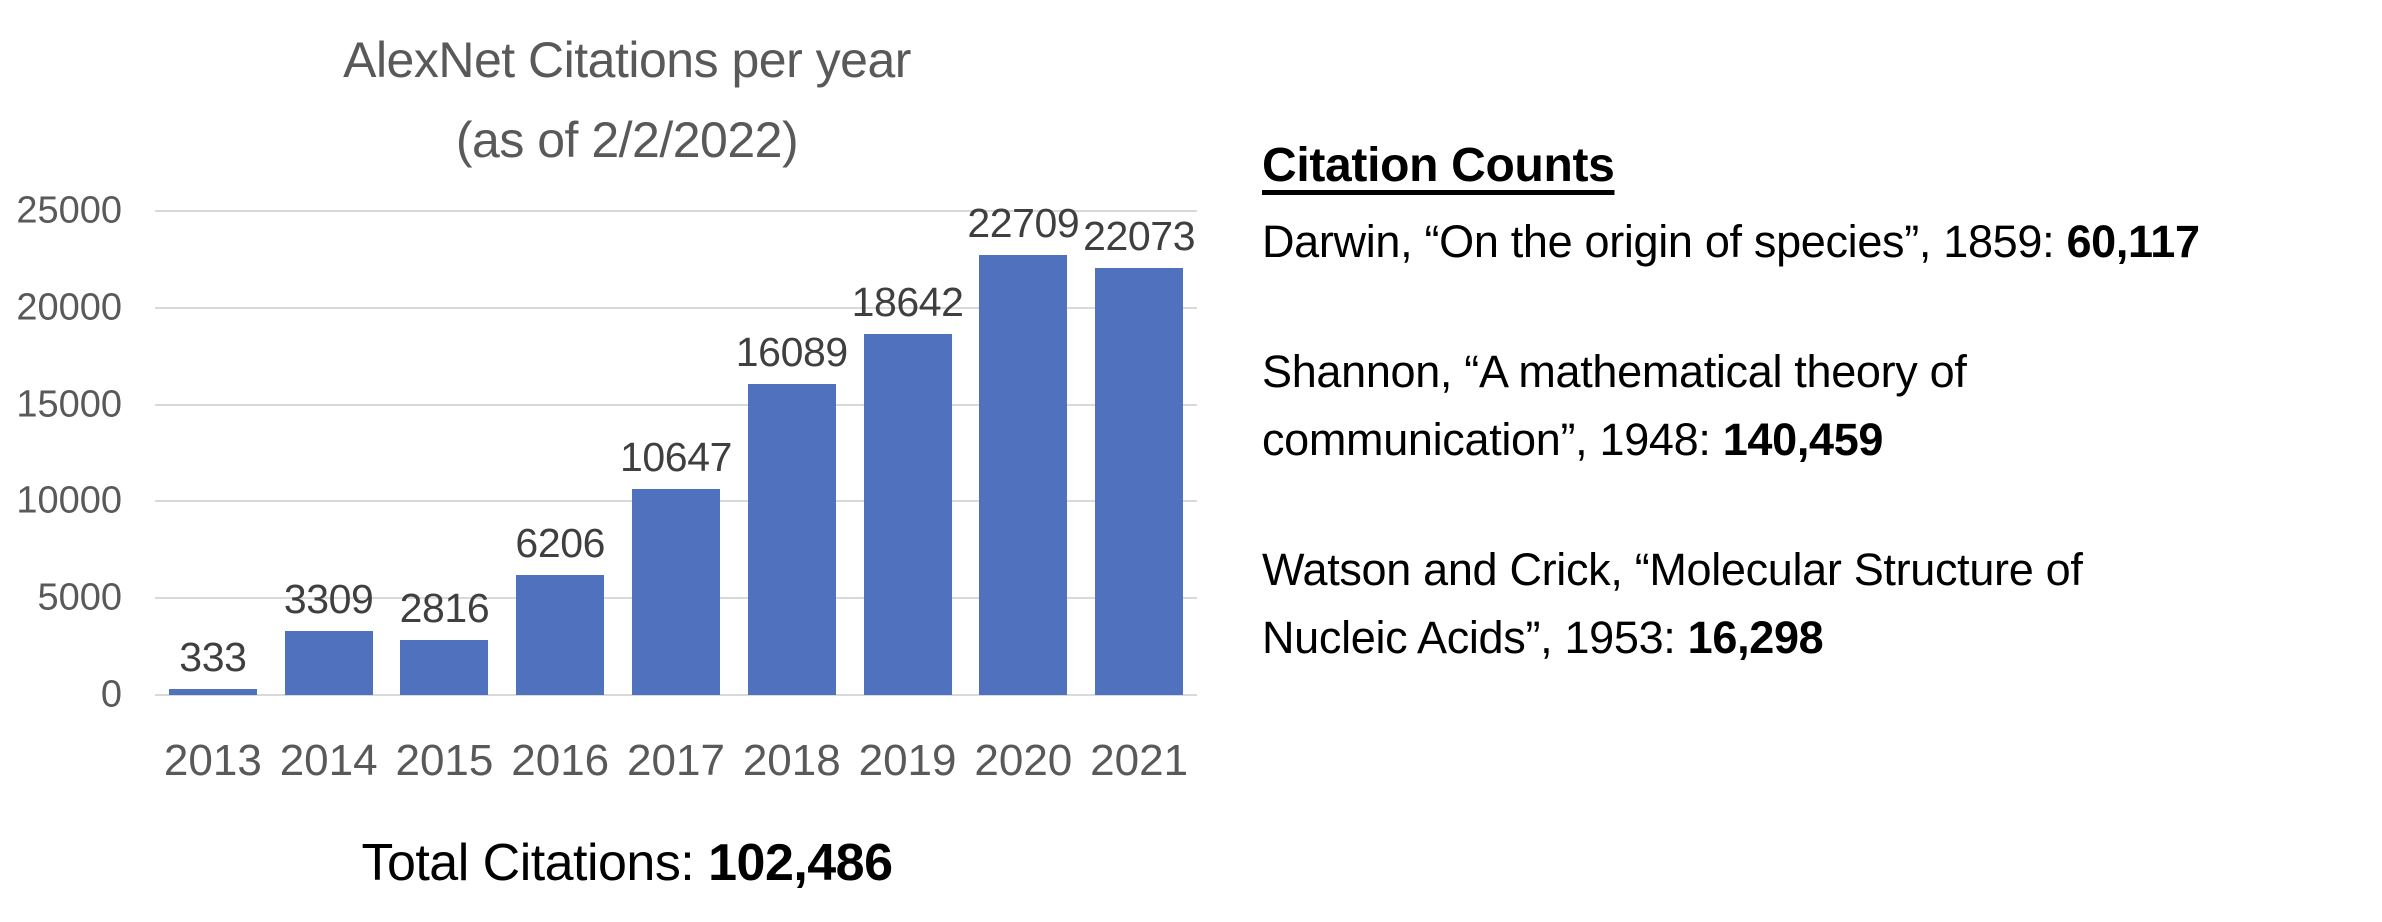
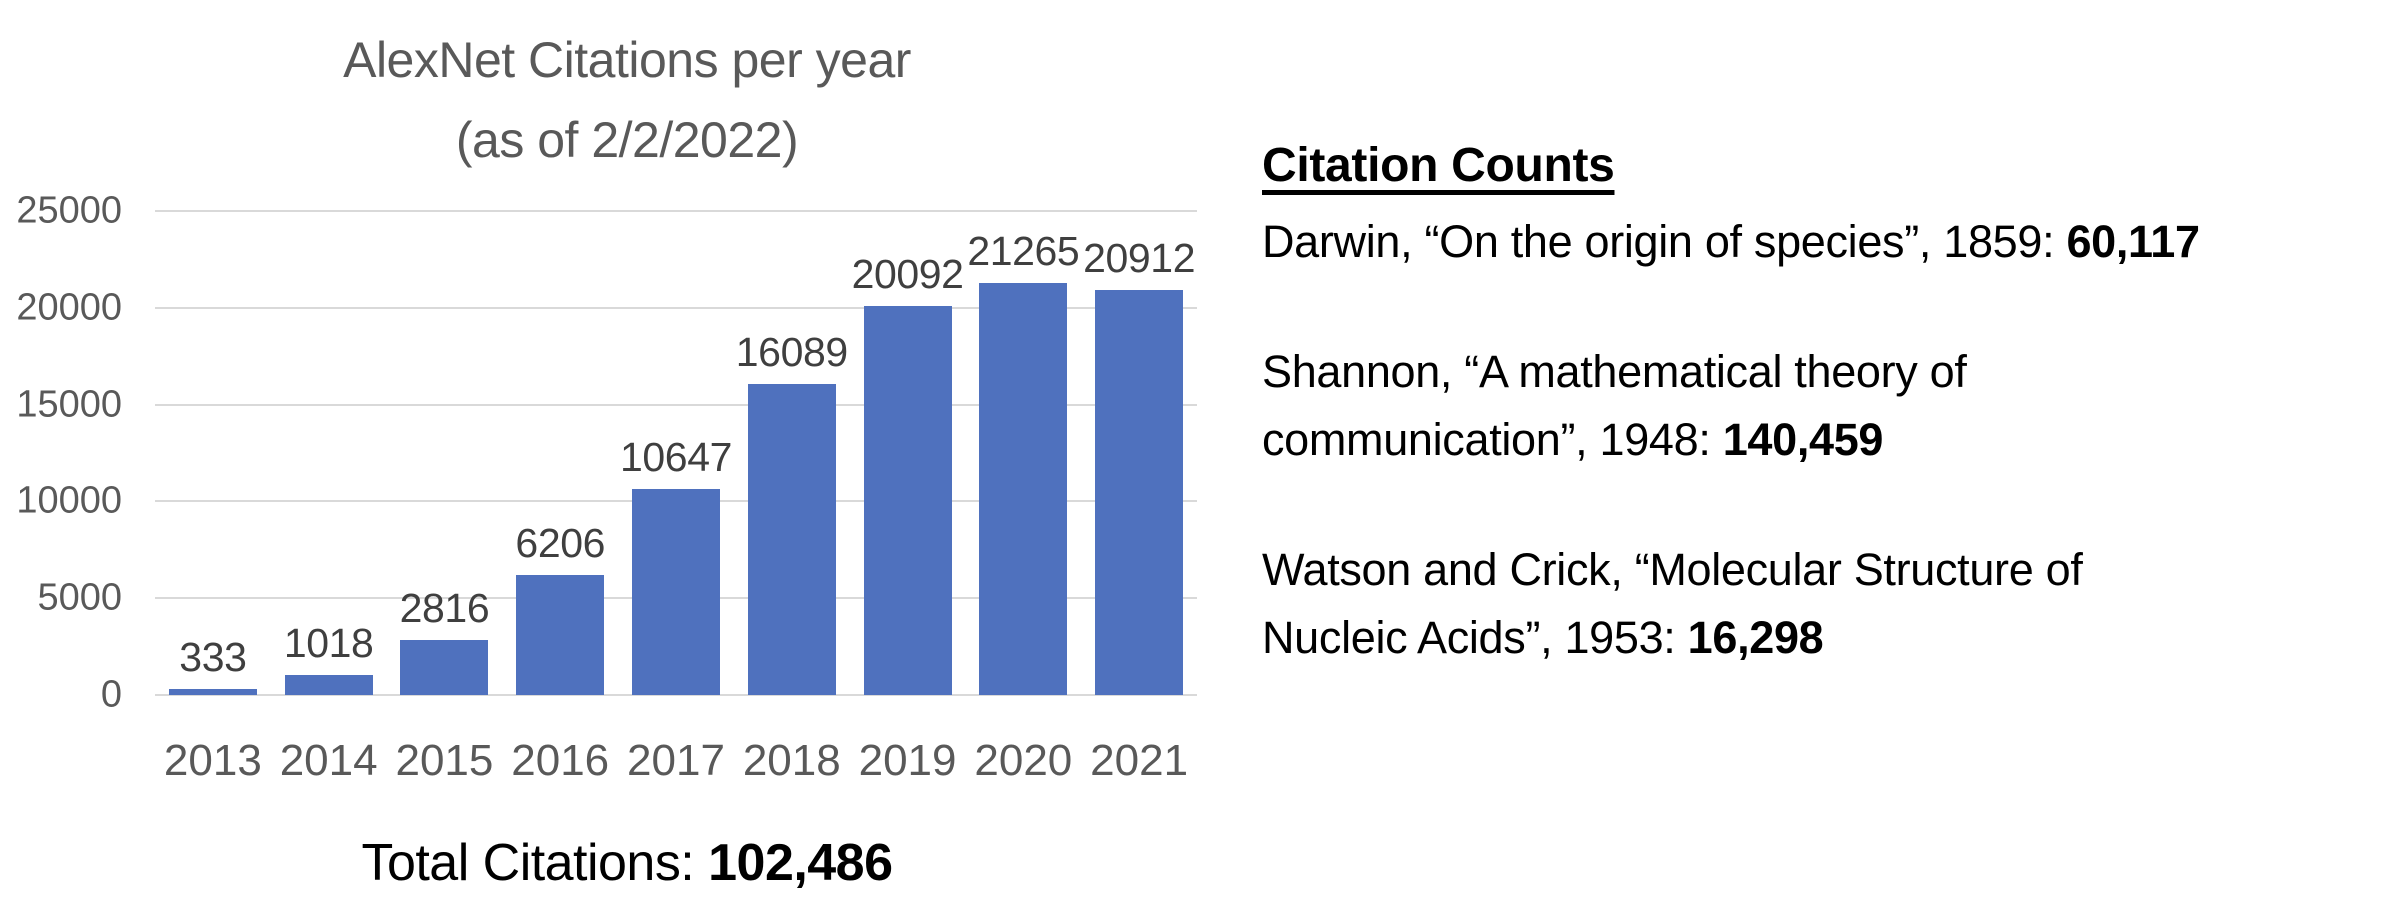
2014: 3309 -> 1018
2019: 18642 -> 20092
2020: 22709 -> 21265
2021: 22073 -> 20912
